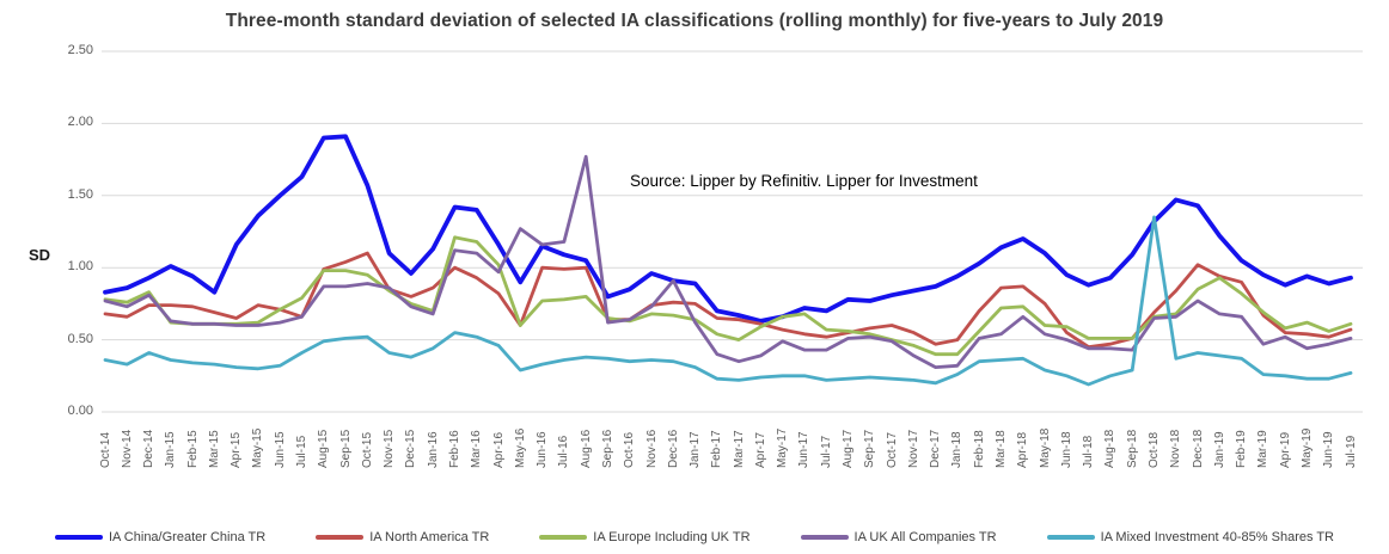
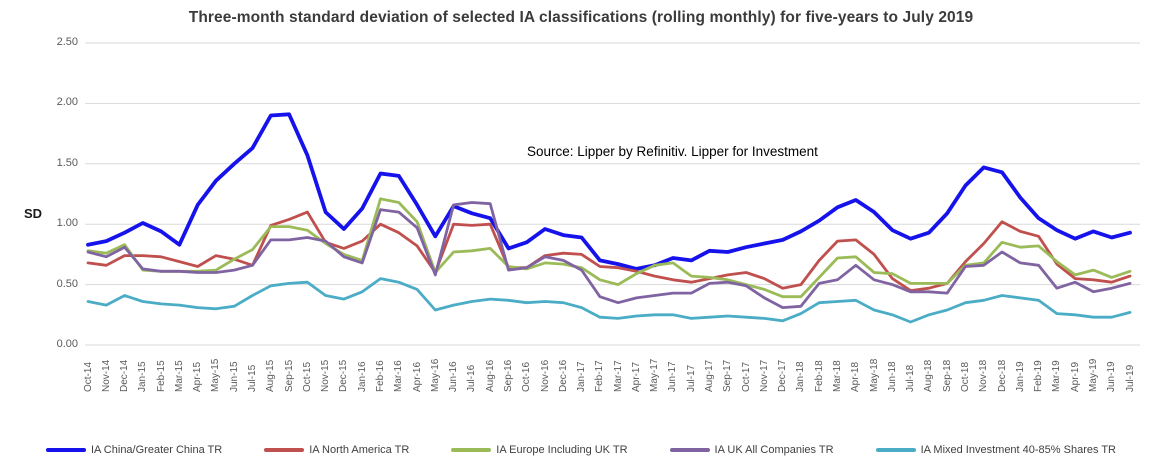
IA UK All Companies TR/May-16: 1.27 -> 0.58
IA UK All Companies TR/Aug-16: 1.77 -> 1.17
IA UK All Companies TR/Dec-16: 0.91 -> 0.70
IA UK All Companies TR/May-17: 0.49 -> 0.41
IA Mixed Investment 40-85% Shares TR/Oct-18: 1.35 -> 0.35
IA Europe Including UK TR/Jan-19: 0.93 -> 0.81
